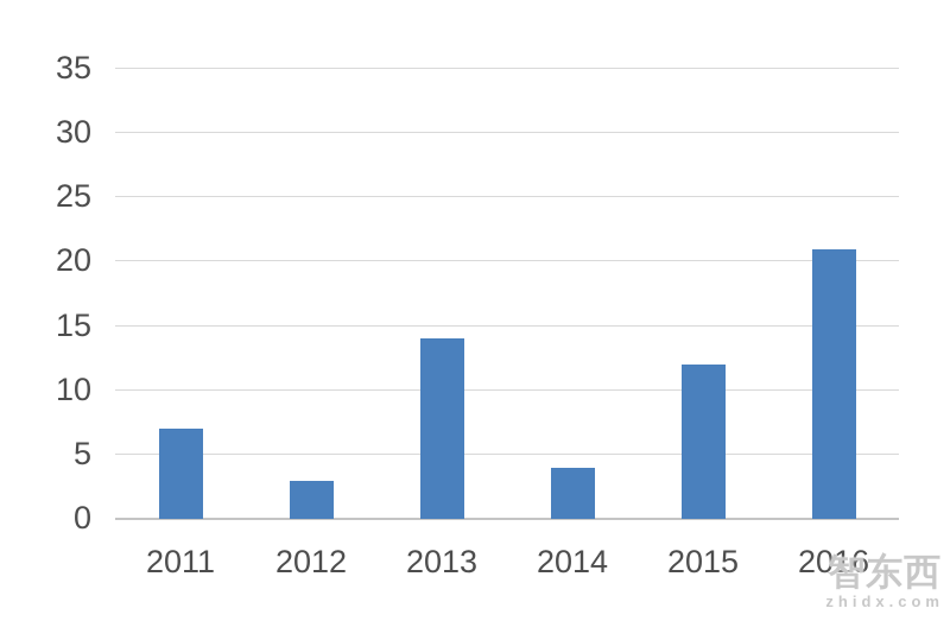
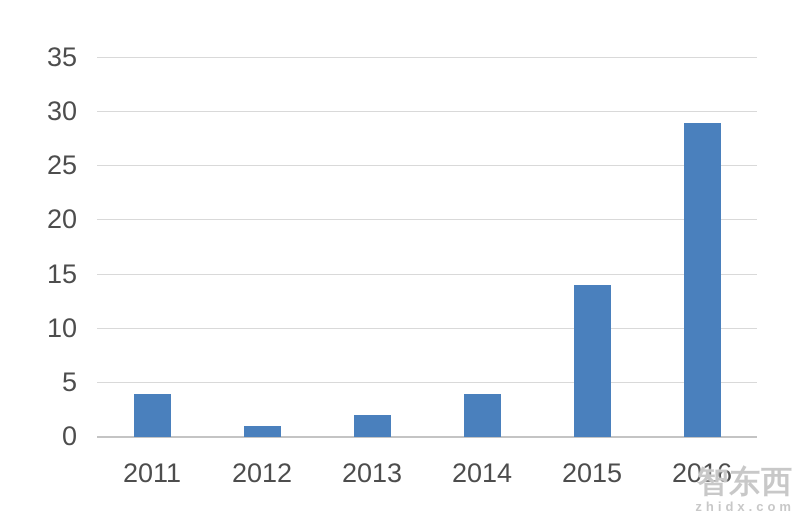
2011: 7 -> 4
2012: 3 -> 1
2013: 14 -> 2
2015: 12 -> 14
2016: 21 -> 29
